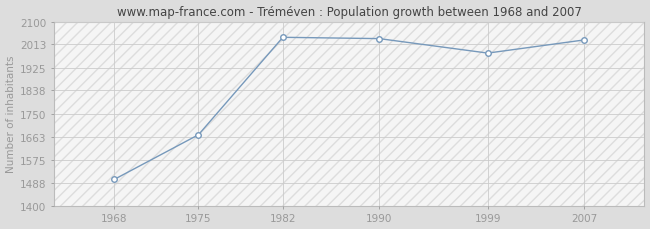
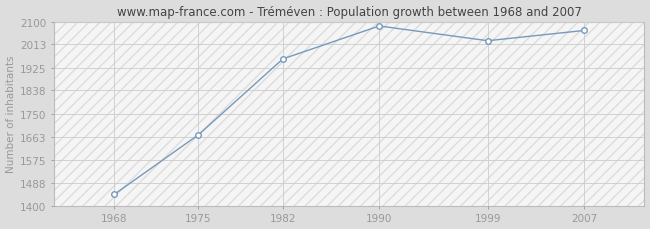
1968: 1500 -> 1443
1982: 2040 -> 1958
1990: 2035 -> 2083
1999: 1980 -> 2027
2007: 2030 -> 2066
